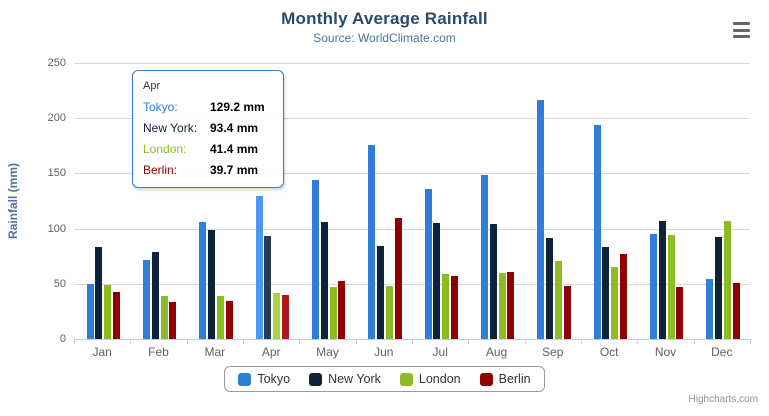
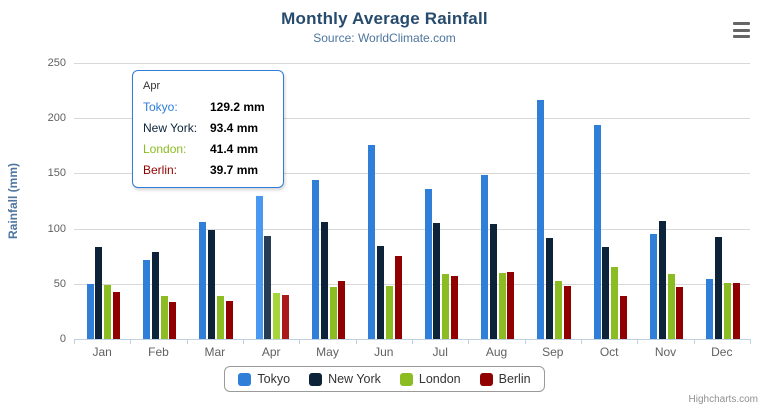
Berlin/Jun: 110 -> 76
London/Sep: 71 -> 52
Berlin/Oct: 77 -> 39
London/Nov: 94 -> 59
London/Dec: 107 -> 51
